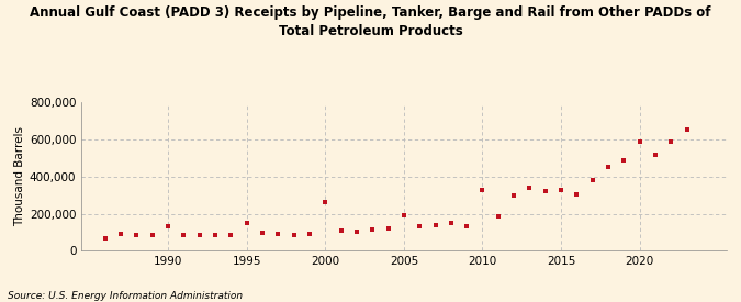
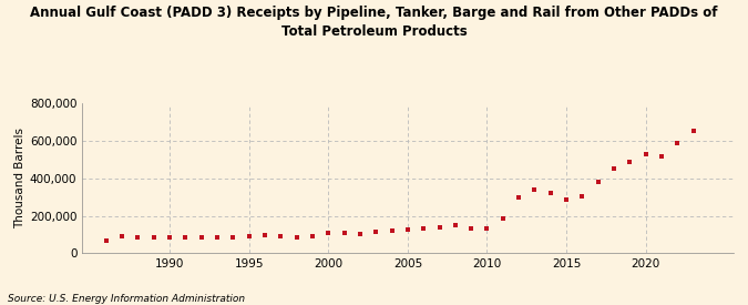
1990: 130,000 -> 80,000
1995: 150,000 -> 90,000
2000: 260,000 -> 110,000
2005: 190,000 -> 130,000
2010: 330,000 -> 140,000
2015: 330,000 -> 290,000
2020: 590,000 -> 530,000
